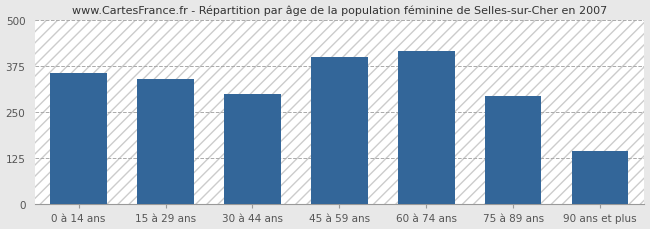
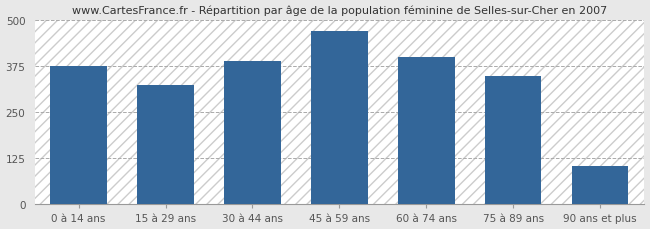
0 à 14 ans: 355 -> 374
15 à 29 ans: 340 -> 323
30 à 44 ans: 300 -> 390
45 à 59 ans: 400 -> 469
60 à 74 ans: 415 -> 400
75 à 89 ans: 295 -> 348
90 ans et plus: 145 -> 105
